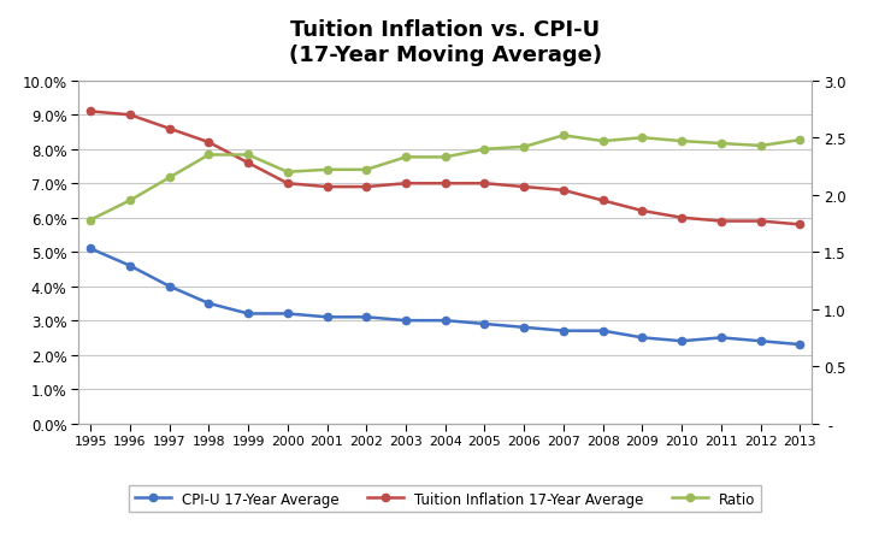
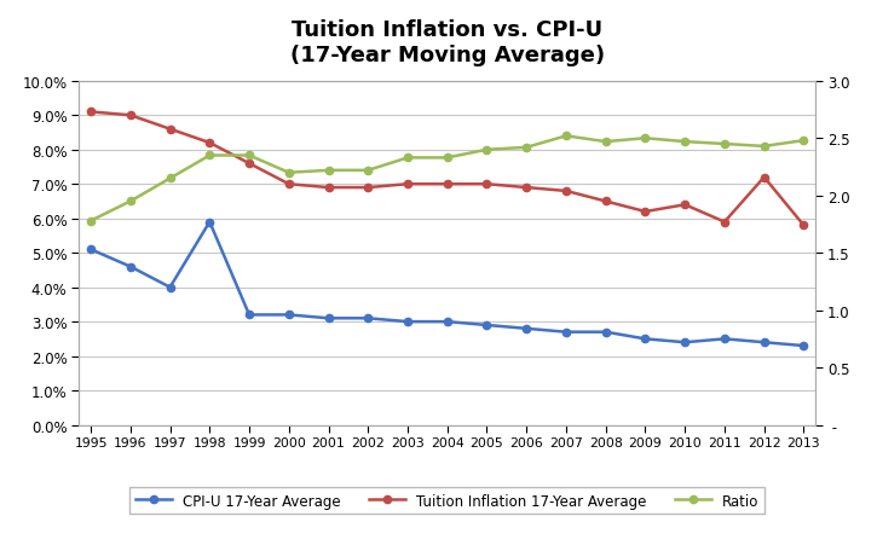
CPI-U 17-Year Average/1998: 3.5% -> 5.9%
Tuition Inflation 17-Year Average/2010: 6.0% -> 6.4%
Tuition Inflation 17-Year Average/2012: 5.9% -> 7.2%
